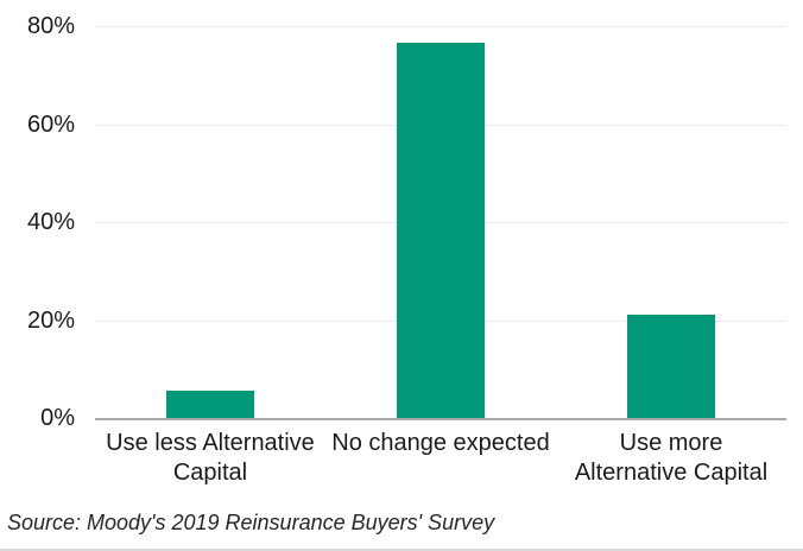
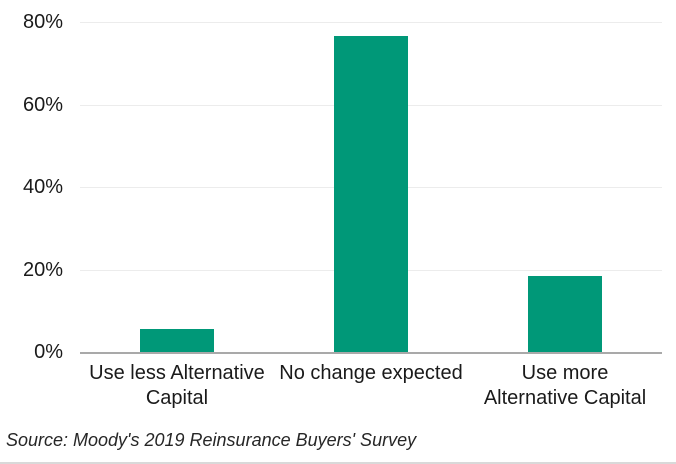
Use more Alternative Capital: 21% -> 18%
